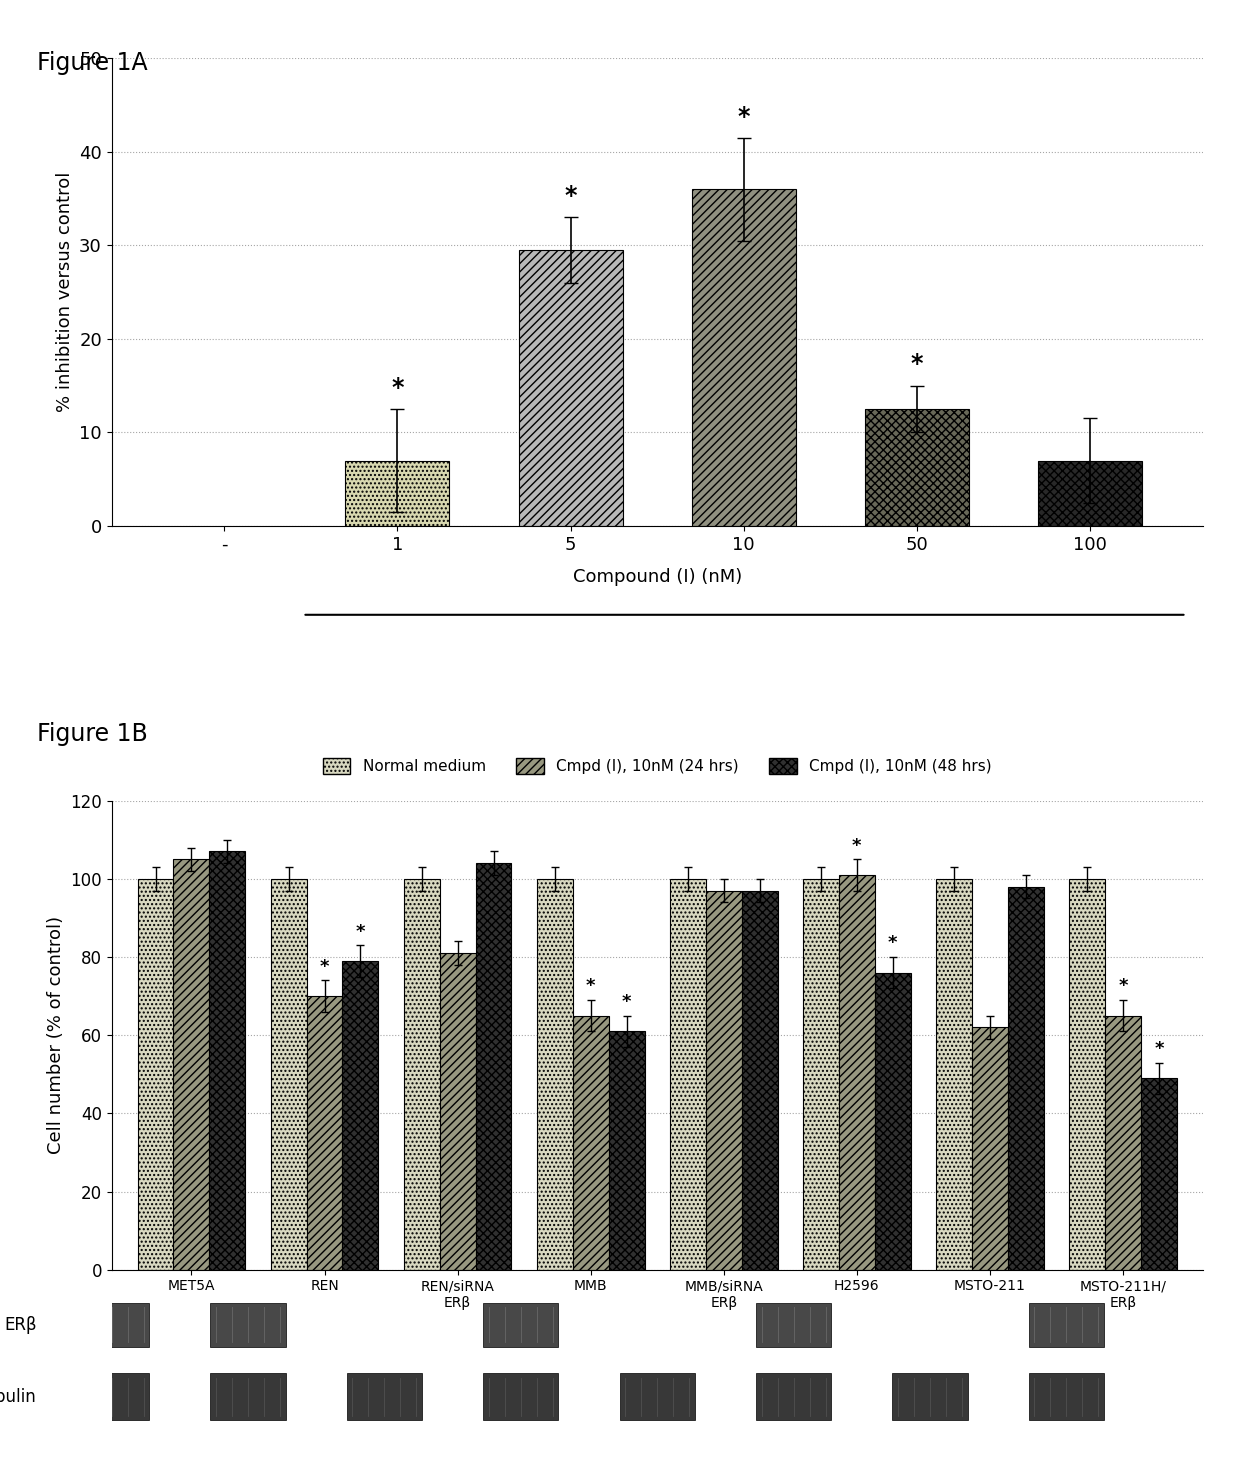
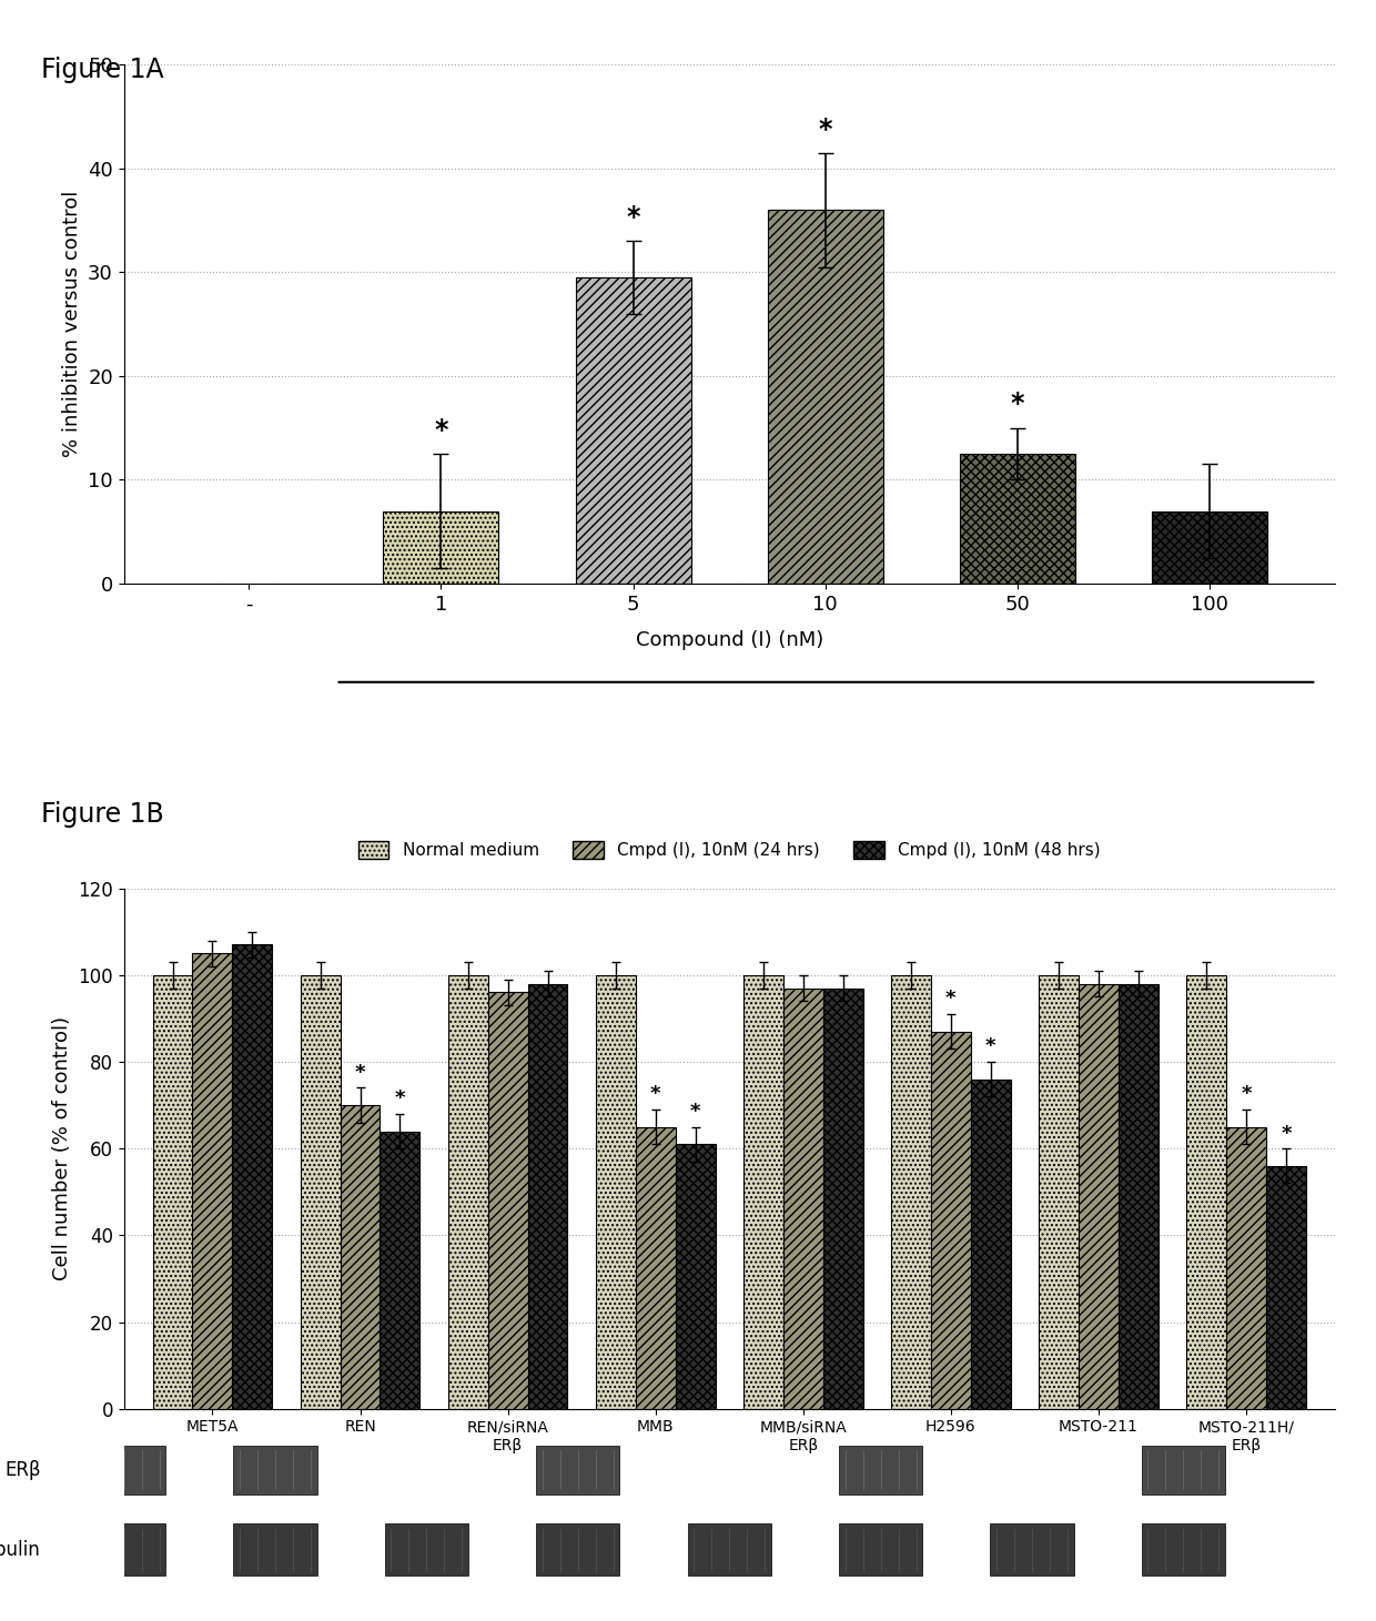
Cmpd (I), 10nM (48 hrs)/REN: 79 -> 64
Cmpd (I), 10nM (24 hrs)/REN/siRNA ERβ: 81 -> 96
Cmpd (I), 10nM (48 hrs)/REN/siRNA ERβ: 104 -> 98
Cmpd (I), 10nM (24 hrs)/H2596: 101 -> 87
Cmpd (I), 10nM (24 hrs)/MSTO-211: 62 -> 98
Cmpd (I), 10nM (48 hrs)/MSTO-211H/ ERβ: 49 -> 56
